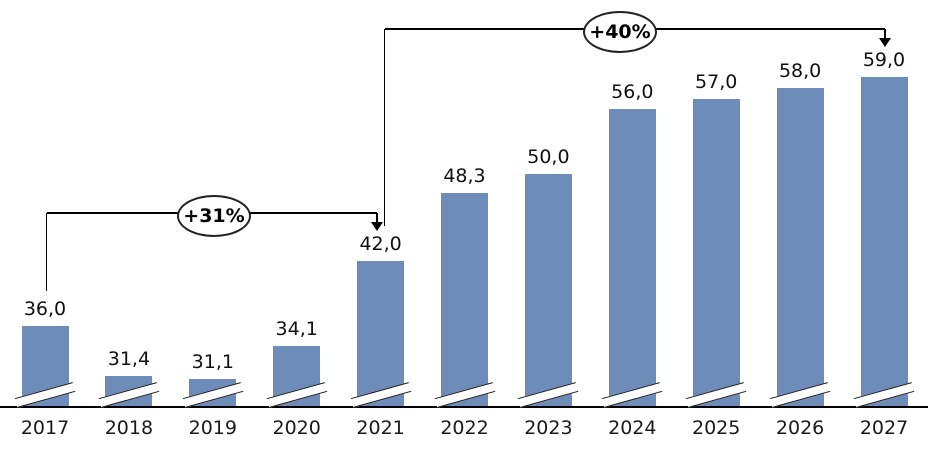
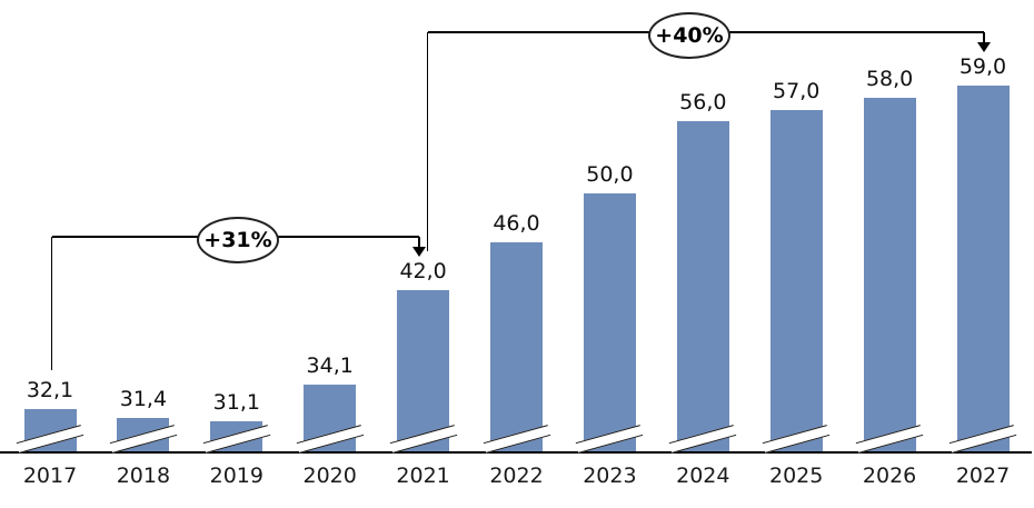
2017: 36,0 -> 32,1
2022: 48,3 -> 46,0
